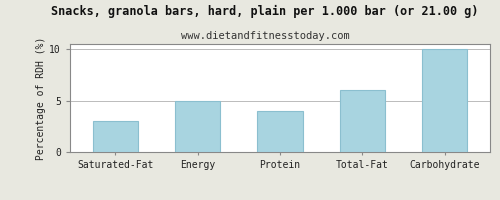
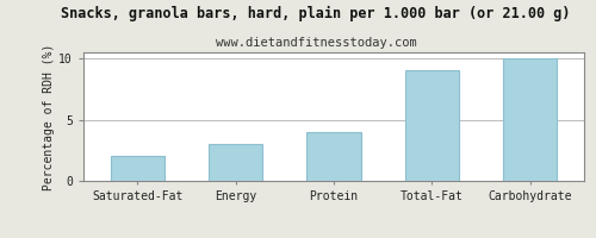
Saturated-Fat: 3 -> 2
Energy: 5 -> 3
Total-Fat: 6 -> 9
